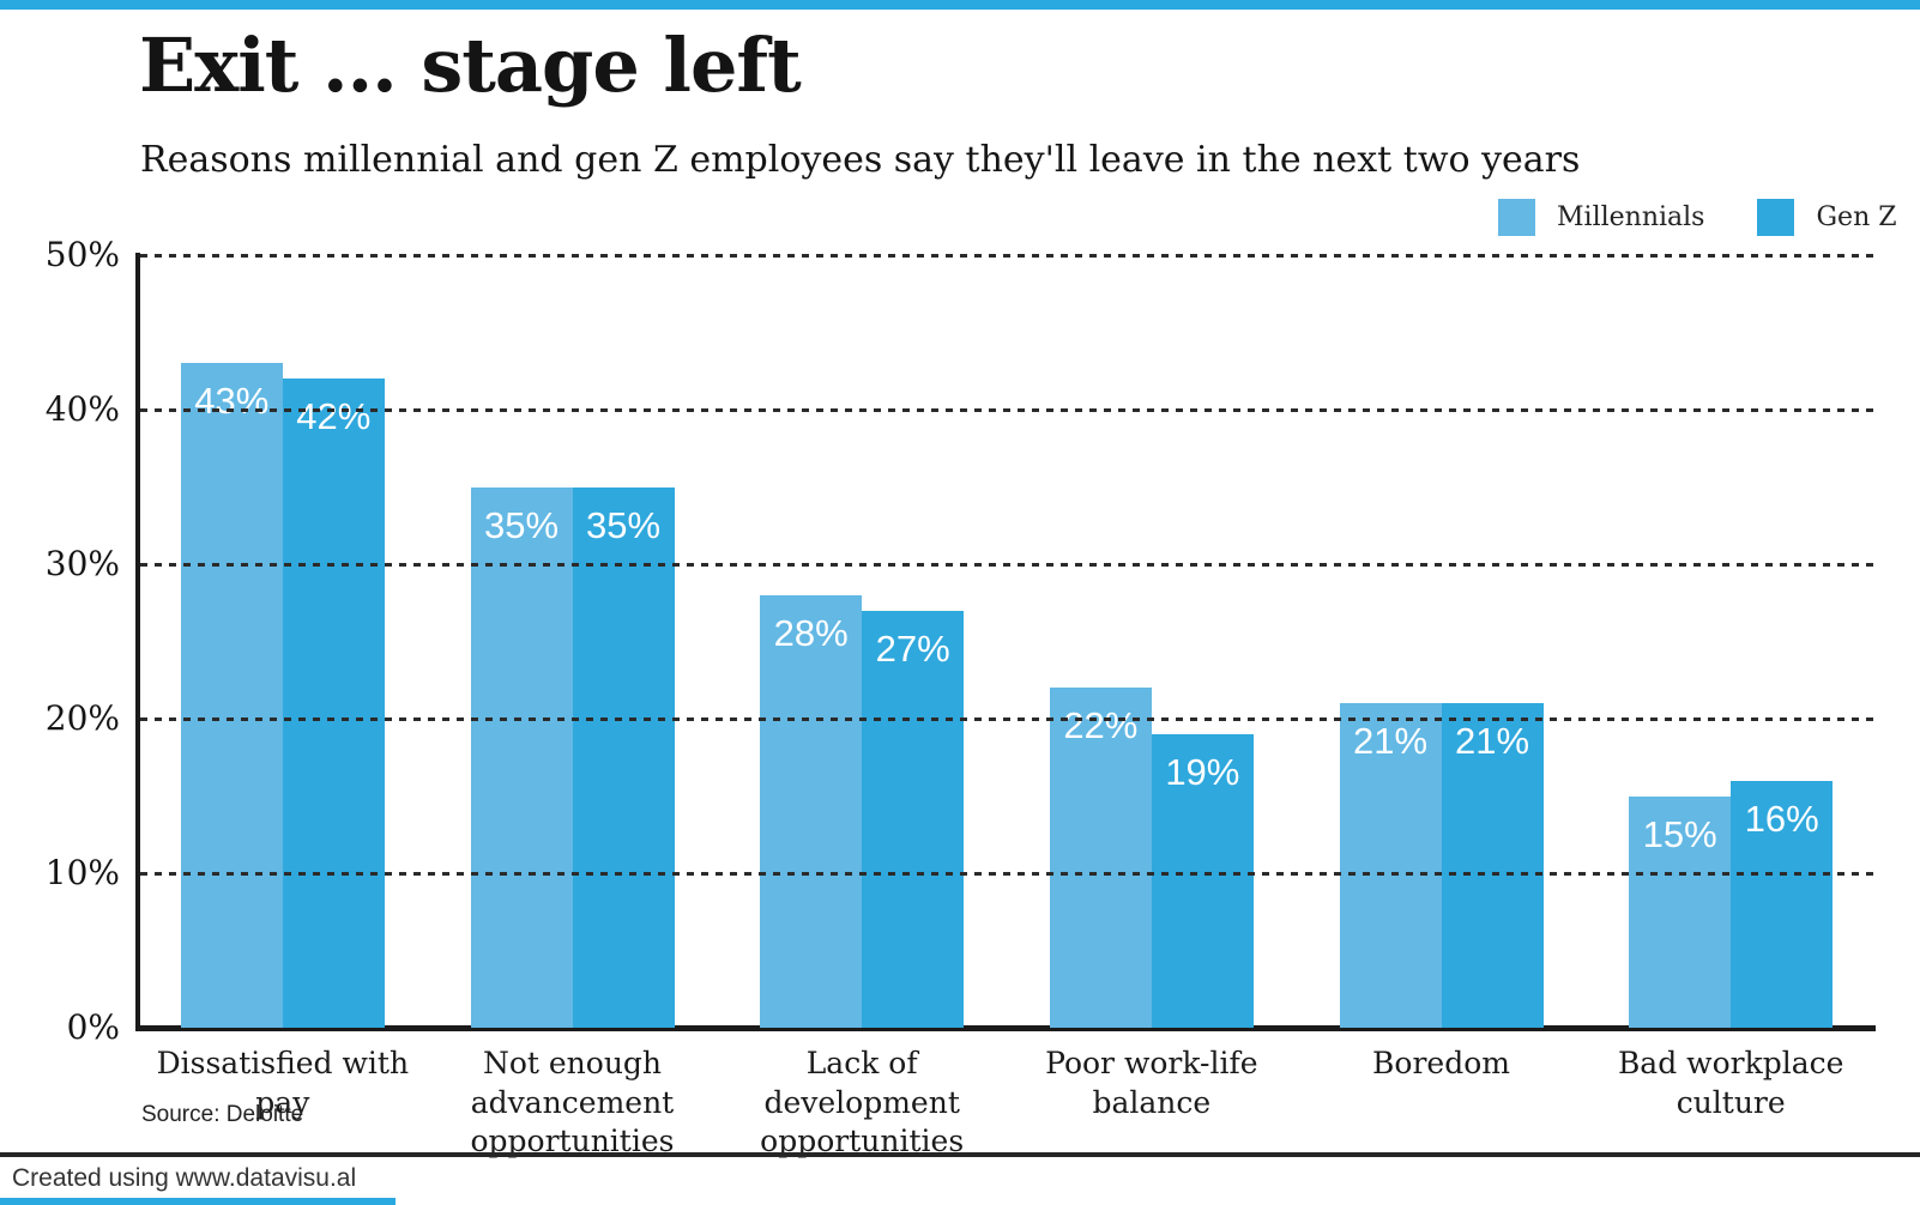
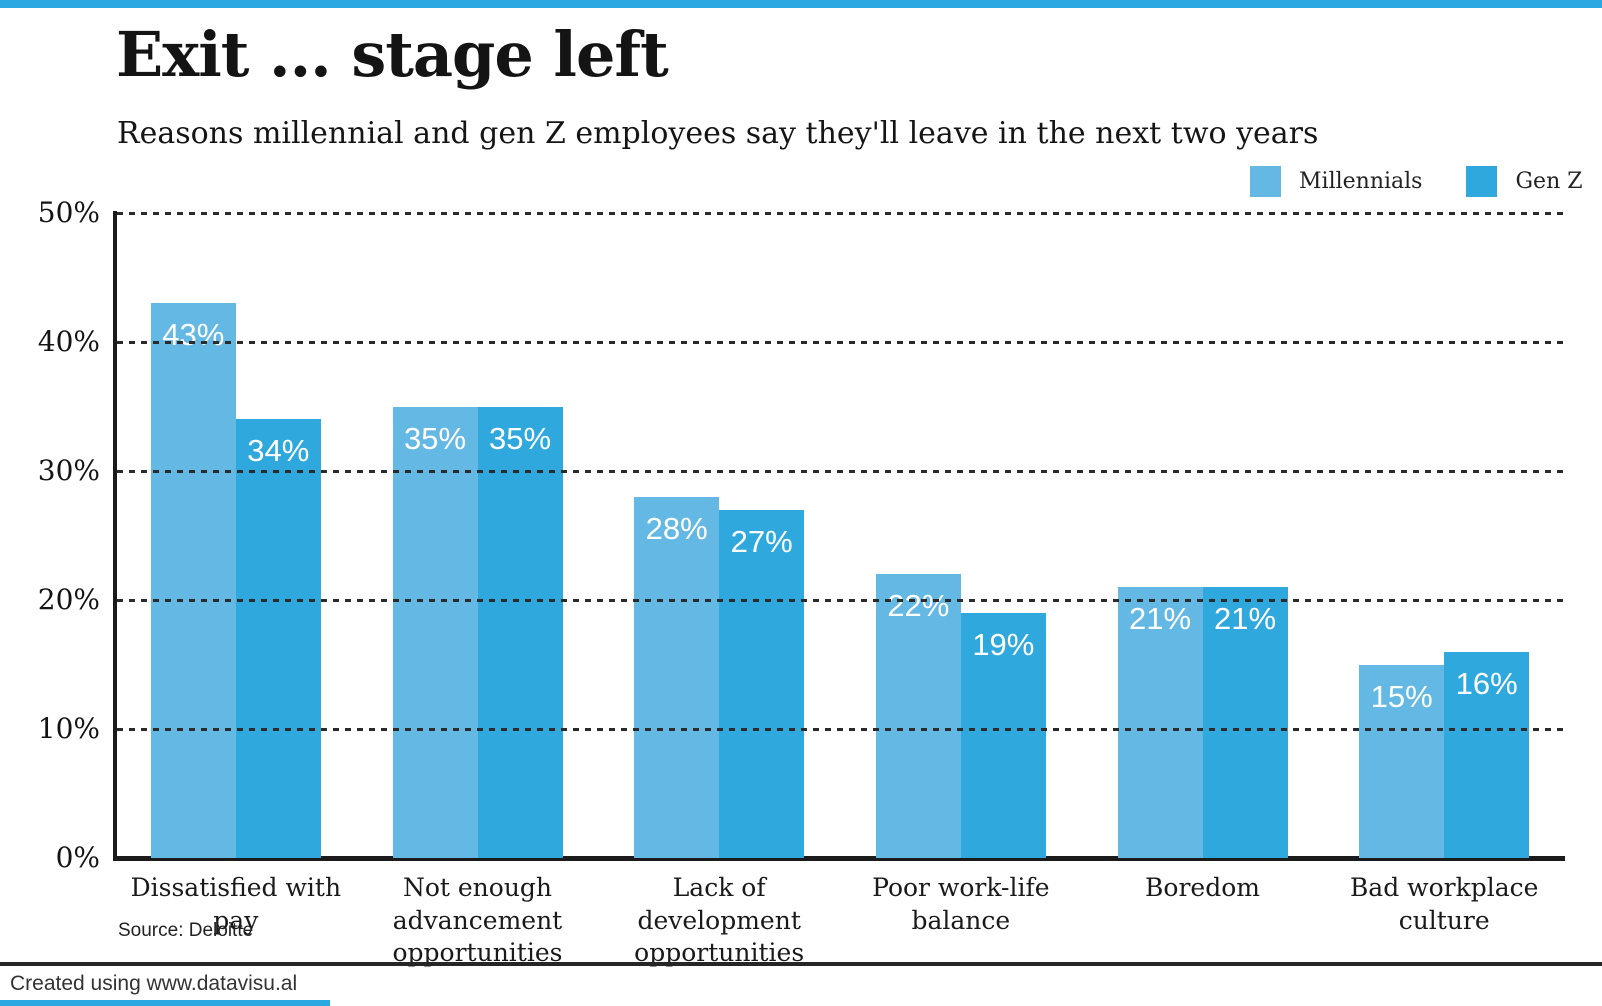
Gen Z/Dissatisfied with pay: 42% -> 34%
